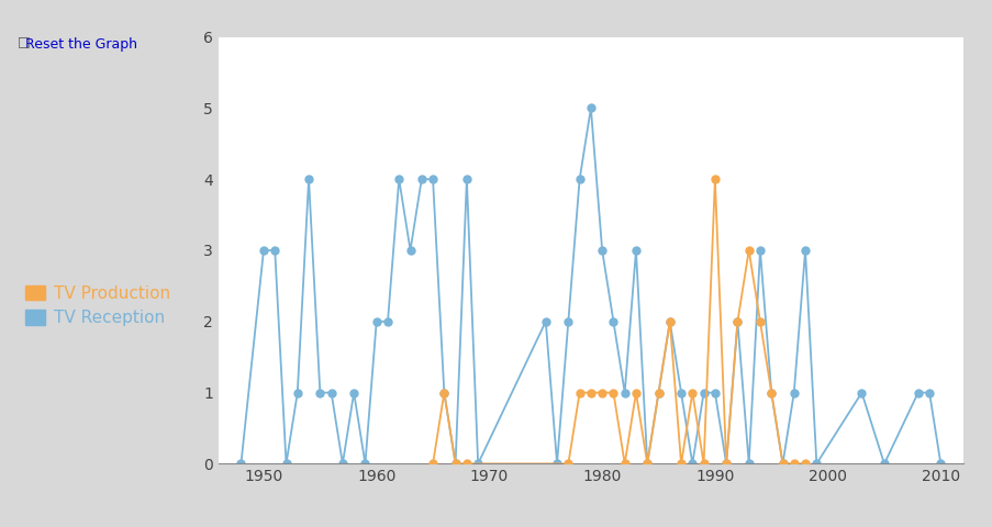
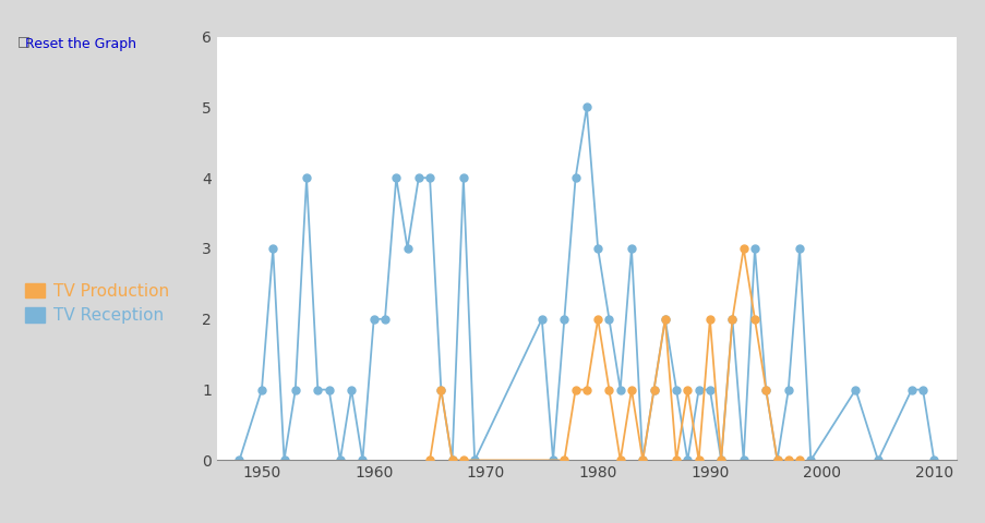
TV Reception/1950: 3 -> 1
TV Production/1980: 1 -> 2
TV Production/1990: 4 -> 2
